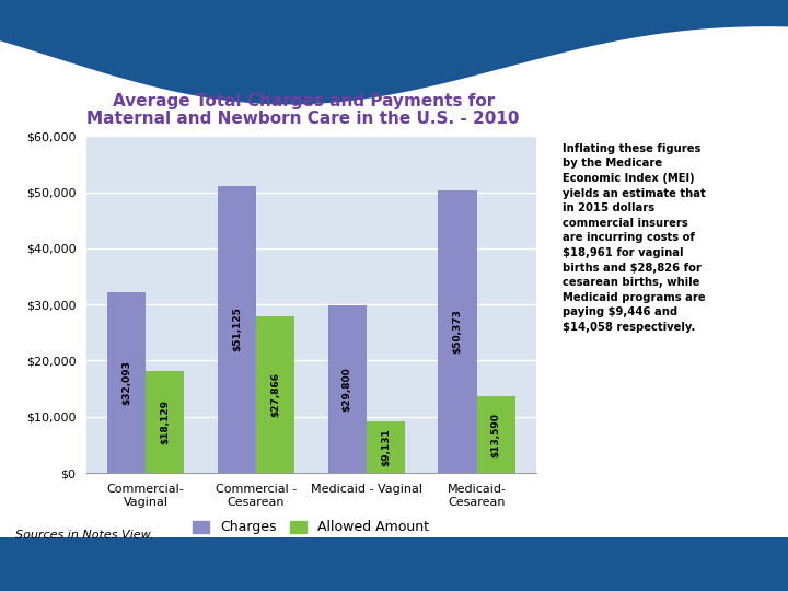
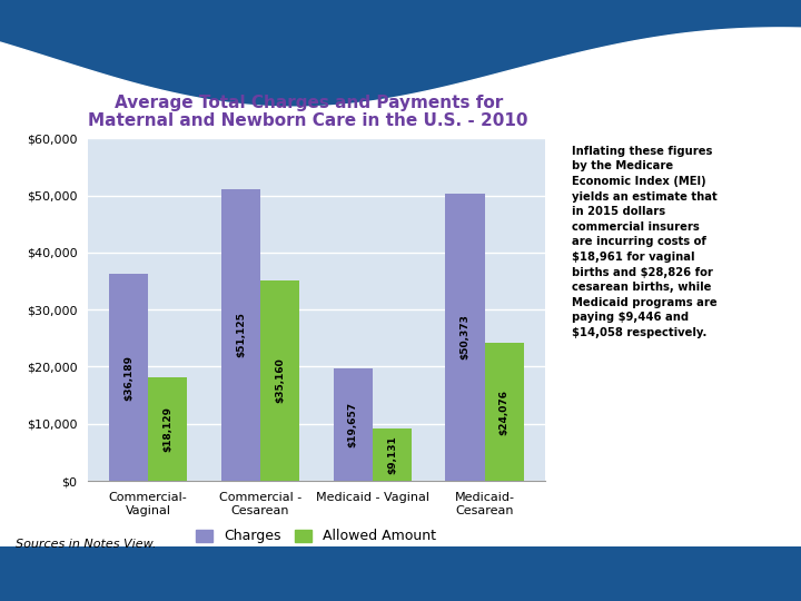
Charges/Commercial- Vaginal: $32,093 -> $36,189
Allowed Amount/Commercial - Cesarean: $27,866 -> $35,160
Charges/Medicaid - Vaginal: $29,800 -> $19,657
Allowed Amount/Medicaid- Cesarean: $13,590 -> $24,076
